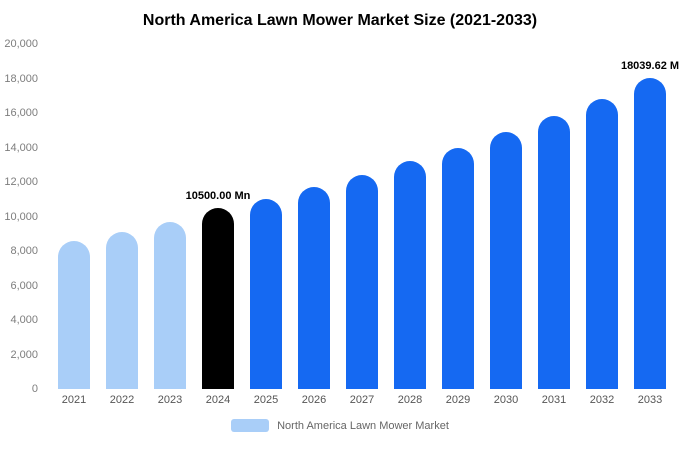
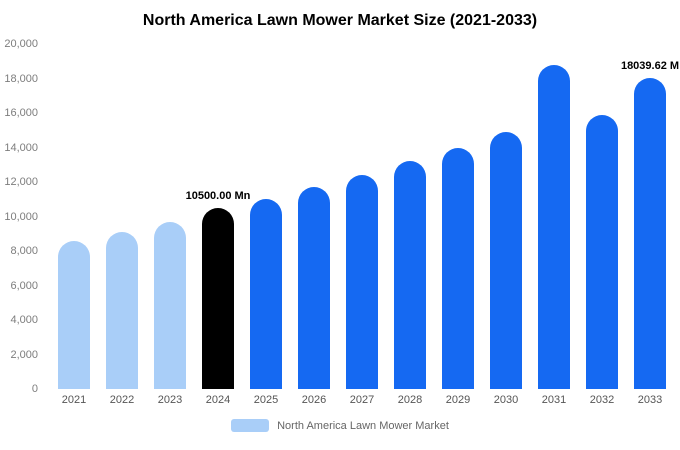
2031: 15800 -> 18800
2032: 16800 -> 15900
